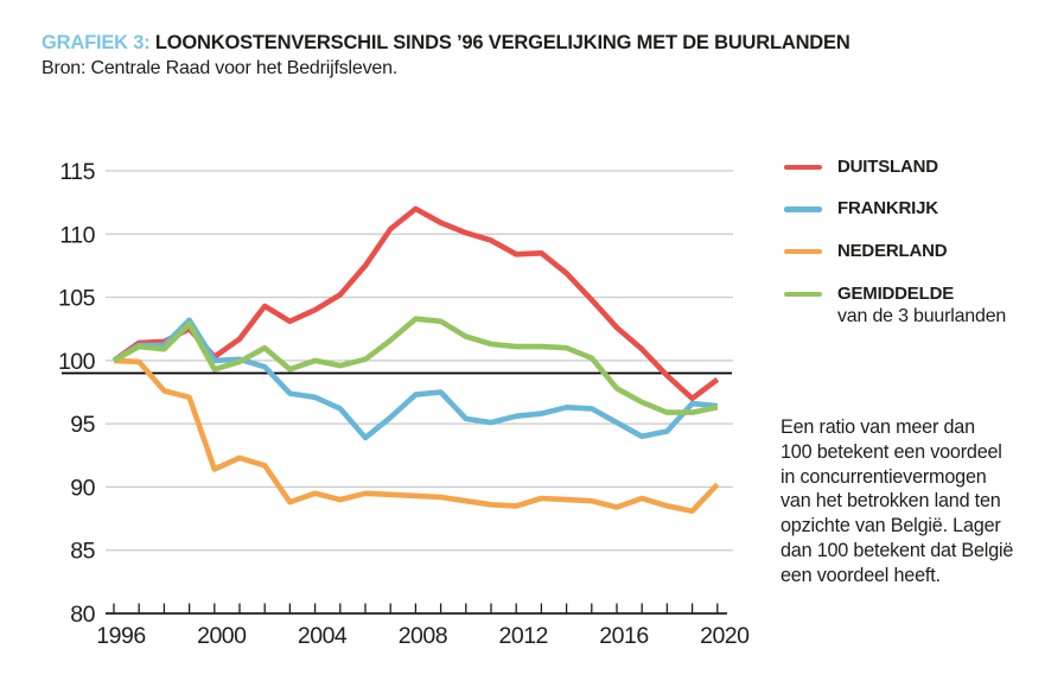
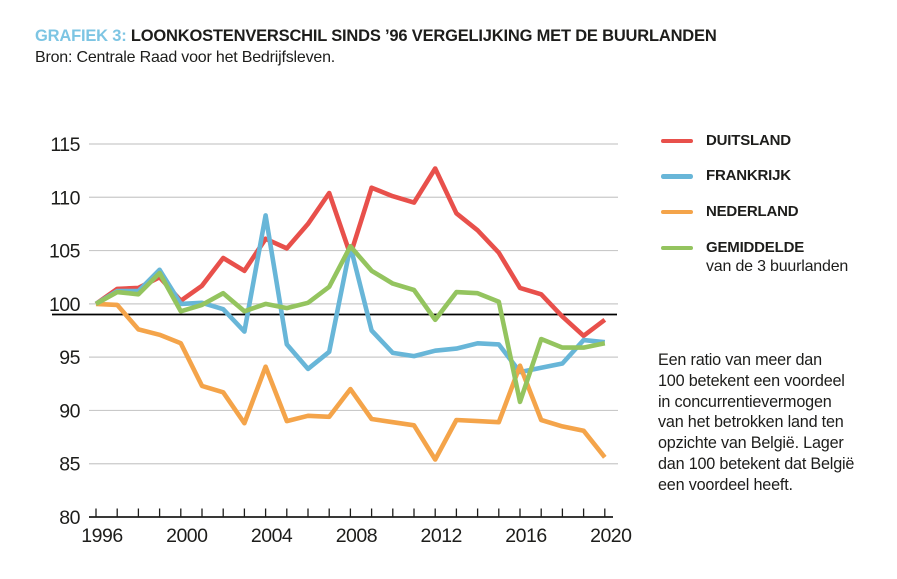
NEDERLAND/2000: 91.4 -> 96.3
DUITSLAND/2004: 104.0 -> 106.1
FRANKRIJK/2004: 97.1 -> 108.3
NEDERLAND/2004: 89.5 -> 94.1
DUITSLAND/2008: 112.0 -> 104.6
FRANKRIJK/2008: 97.3 -> 105.4
NEDERLAND/2008: 89.3 -> 92.0
GEMIDDELDE van de 3 buurlanden/2008: 103.3 -> 105.4
DUITSLAND/2012: 108.4 -> 112.7
NEDERLAND/2012: 88.5 -> 85.4
GEMIDDELDE van de 3 buurlanden/2012: 101.1 -> 98.5
DUITSLAND/2016: 102.6 -> 101.5
FRANKRIJK/2016: 95.1 -> 93.6
NEDERLAND/2016: 88.4 -> 94.2
GEMIDDELDE van de 3 buurlanden/2016: 97.8 -> 90.8
NEDERLAND/2020: 90.2 -> 85.6
